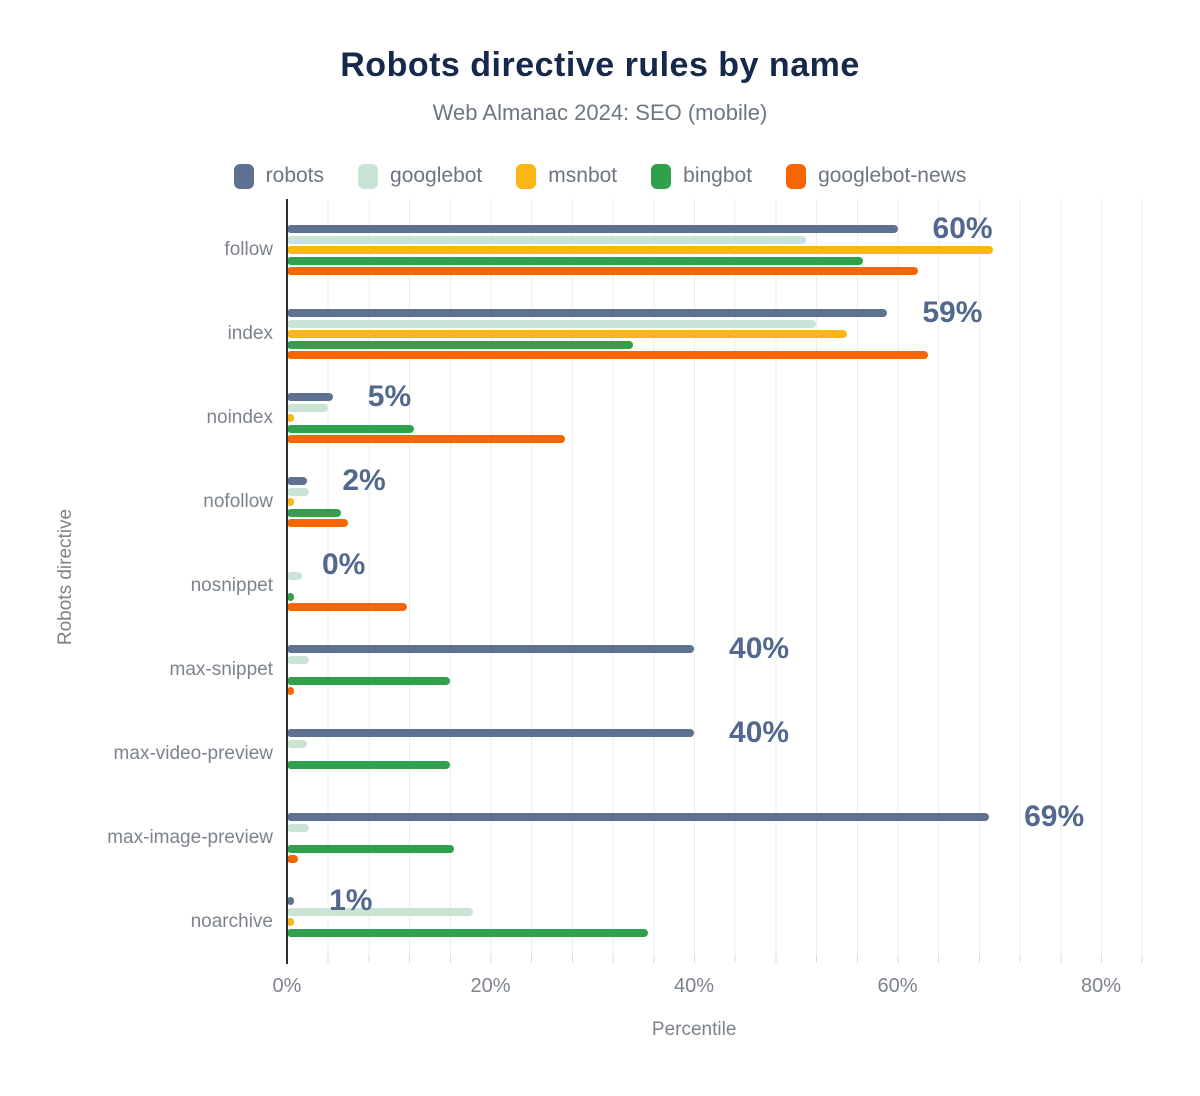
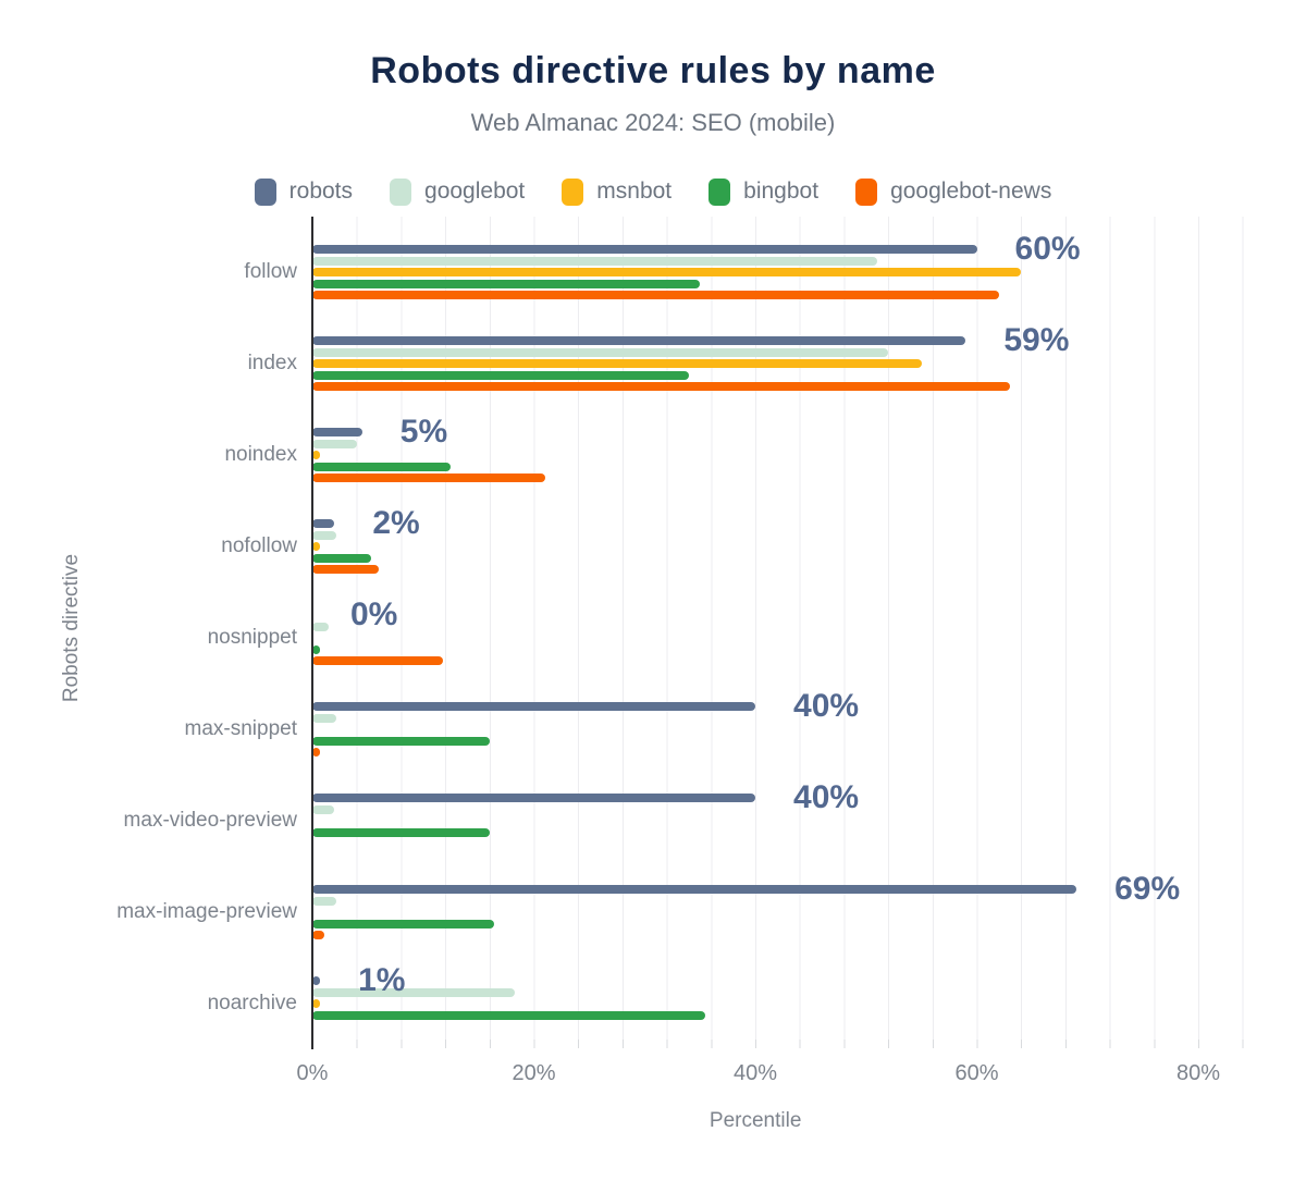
msnbot/follow: 69.4% -> 64.0%
bingbot/follow: 56.6% -> 35.0%
googlebot-news/noindex: 27.3% -> 21.0%
